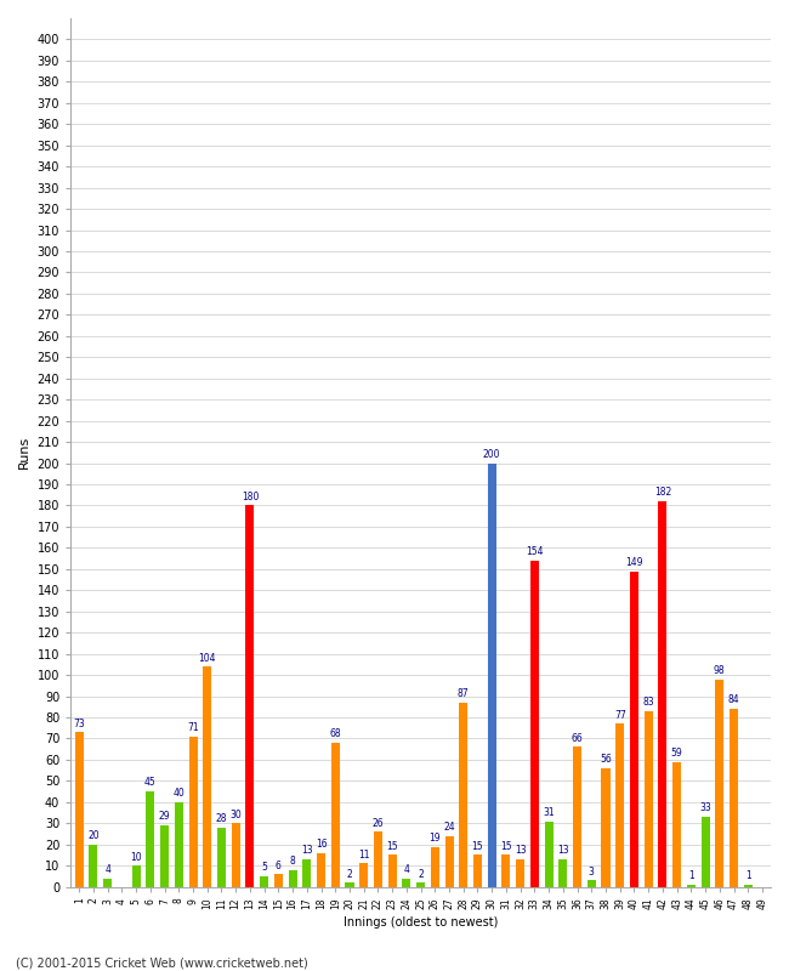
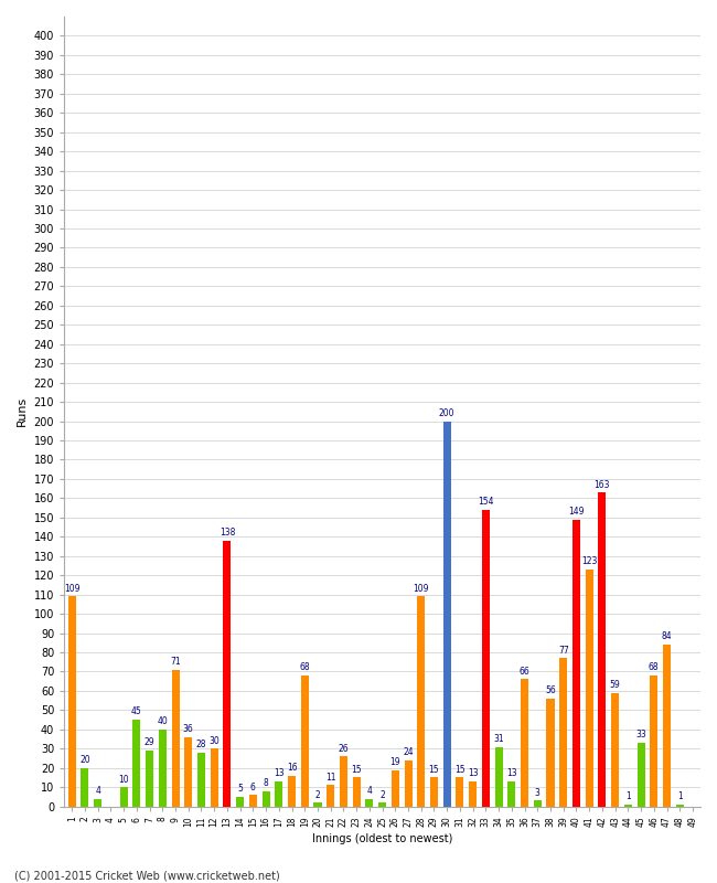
1: 73 -> 109
10: 104 -> 36
13: 180 -> 138
28: 87 -> 109
41: 83 -> 123
42: 182 -> 163
46: 98 -> 68
